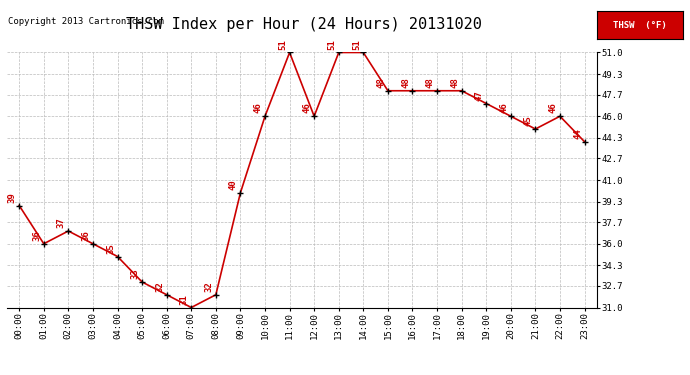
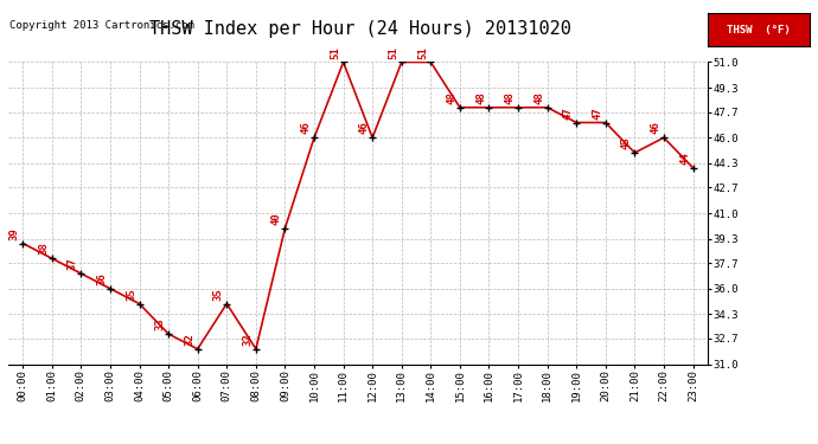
01:00: 36 -> 38
07:00: 31 -> 35
20:00: 46 -> 47
